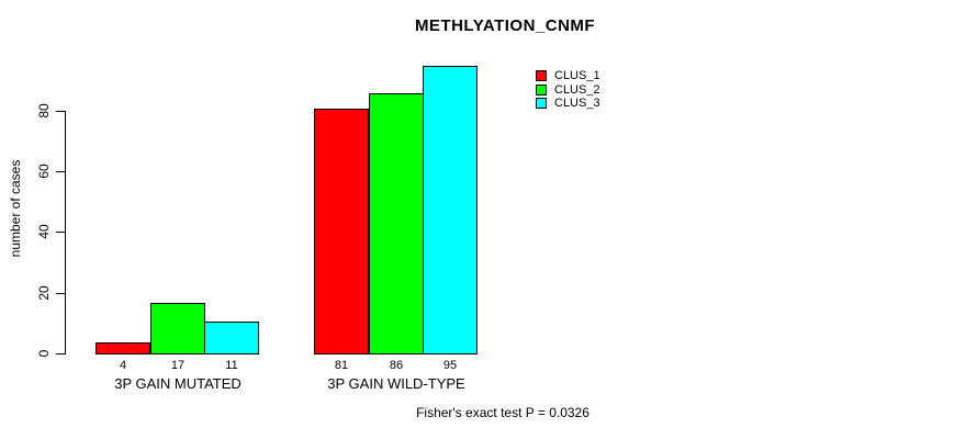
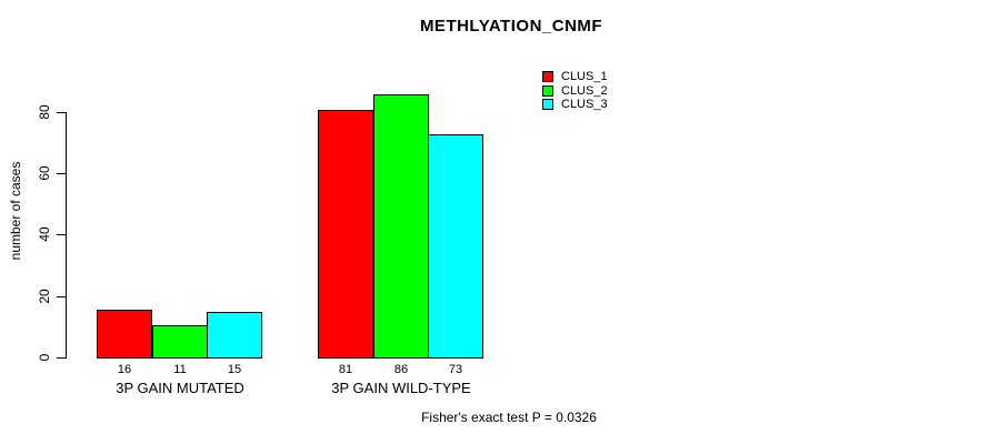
CLUS_1/3P GAIN MUTATED: 4 -> 16
CLUS_2/3P GAIN MUTATED: 17 -> 11
CLUS_3/3P GAIN MUTATED: 11 -> 15
CLUS_3/3P GAIN WILD-TYPE: 95 -> 73
